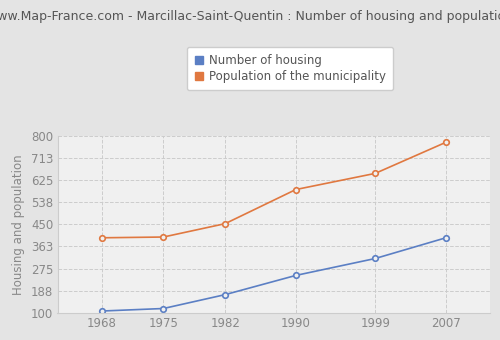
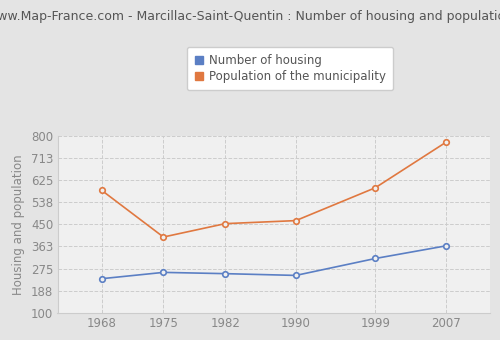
Number of housing/1968: 107 -> 235
Population of the municipality/1968: 397 -> 585
Number of housing/1975: 117 -> 260
Number of housing/1982: 172 -> 255
Population of the municipality/1990: 588 -> 465
Population of the municipality/1999: 652 -> 595
Number of housing/2007: 397 -> 365
